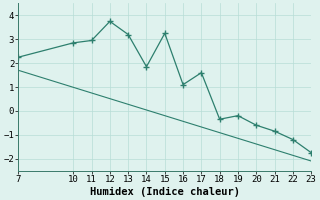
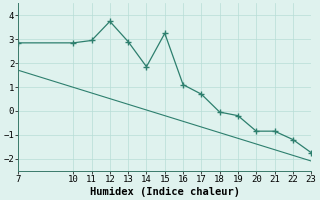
7: 2.25 -> 2.85
13: 3.20 -> 2.90
17: 1.60 -> 0.70
18: -0.35 -> -0.05
20: -0.60 -> -0.85
